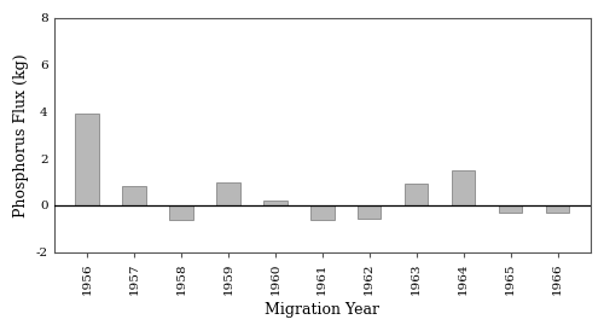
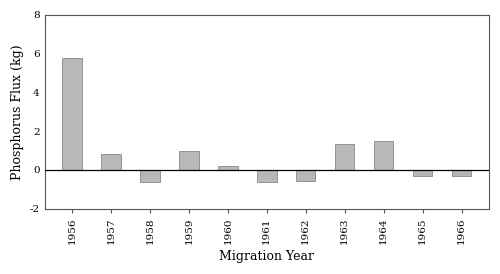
1956: 3.9 -> 5.8
1963: 0.9 -> 1.4
